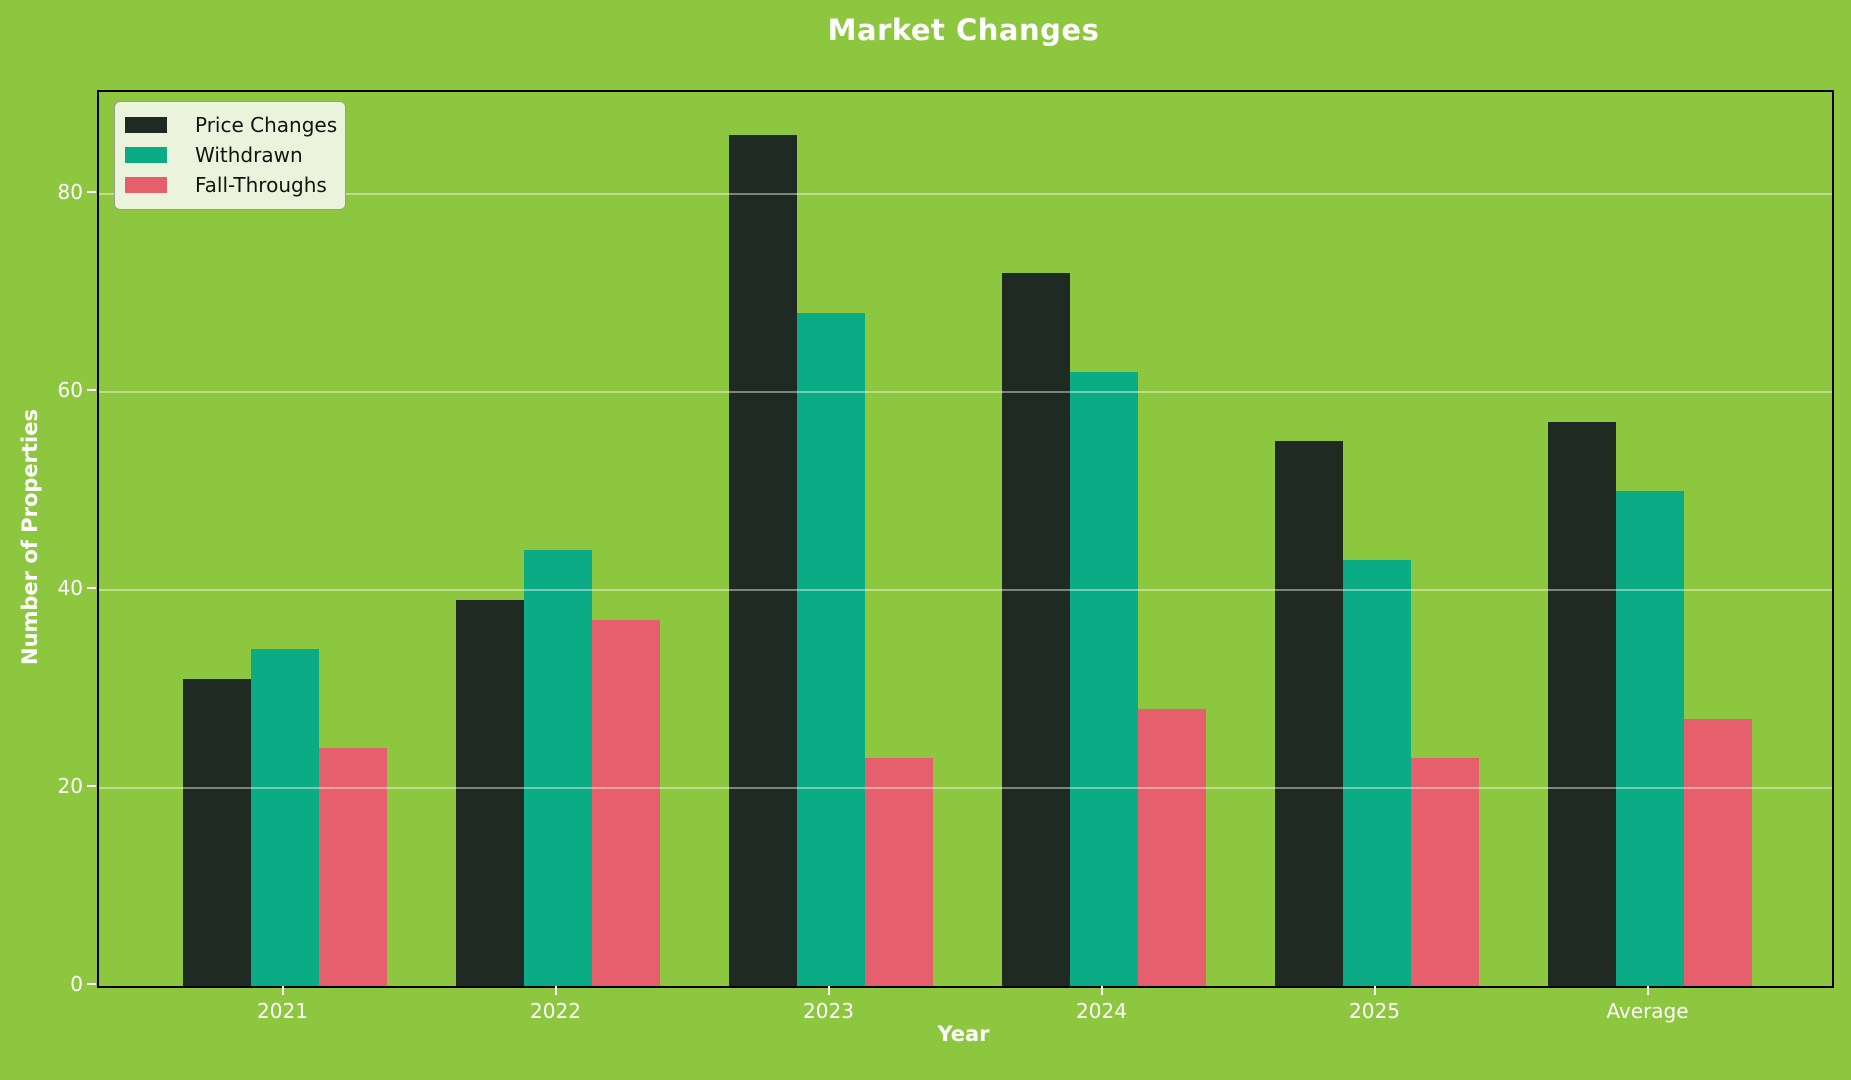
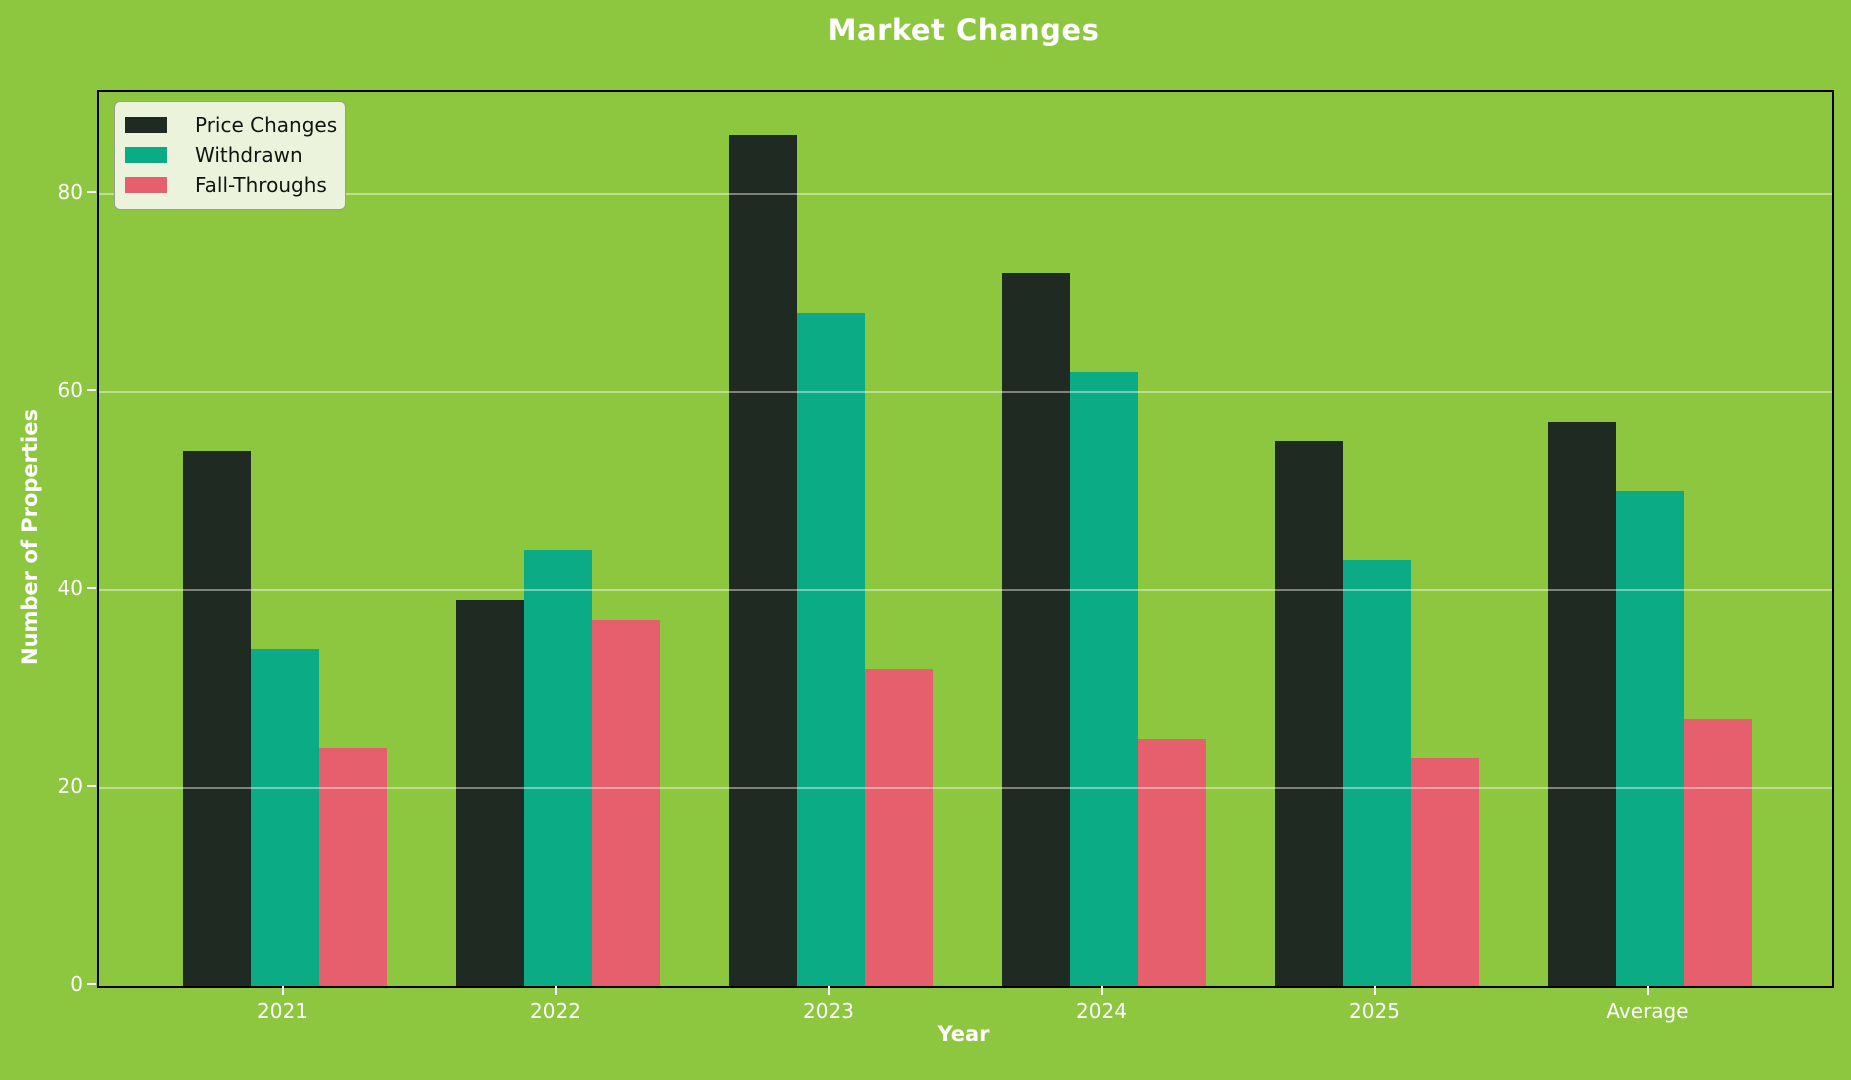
Price Changes/2021: 31 -> 54
Fall-Throughs/2023: 23 -> 32
Fall-Throughs/2024: 28 -> 25
